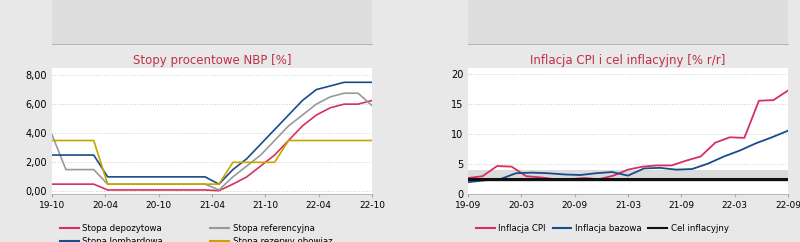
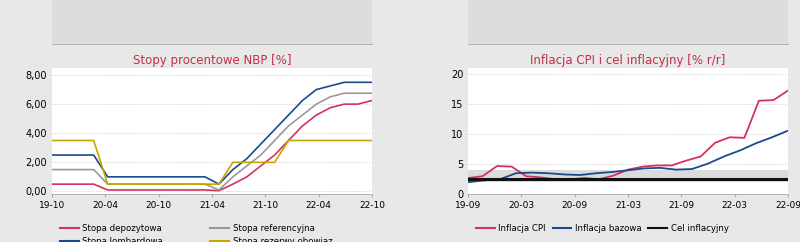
Stopy procentowe NBP [%]/Stopa referencyjna/19-10: 3,9 -> 1,5
Stopy procentowe NBP [%]/Stopa referencyjna/22-10: 5,9 -> 6,8
Inflacja CPI i cel inflacyjny [% r/r]/Inflacja bazowa/21-03: 3.0 -> 3.9
